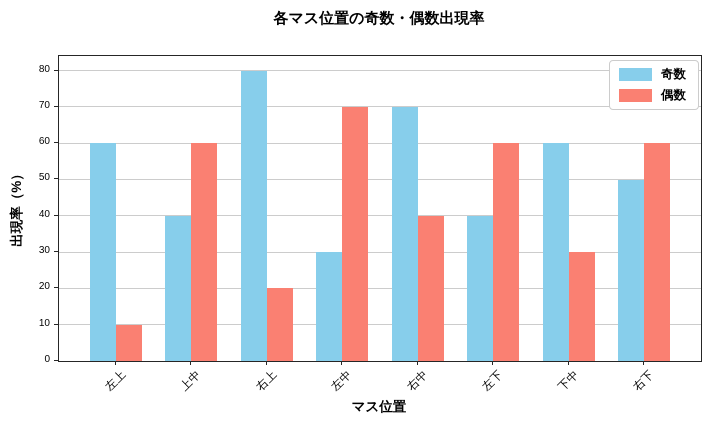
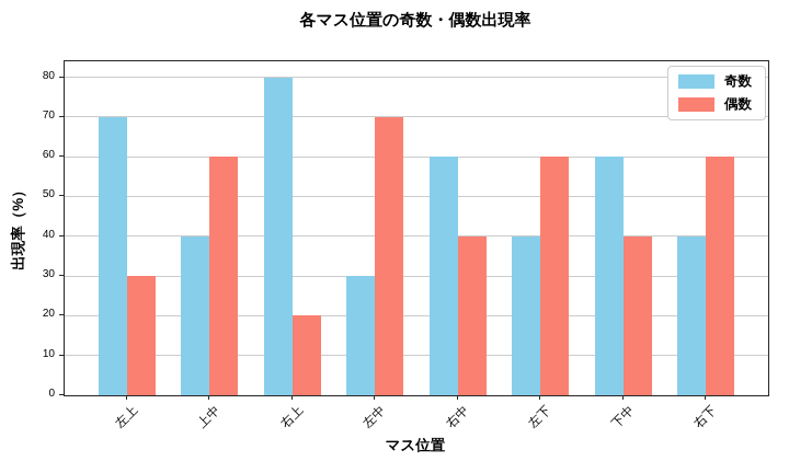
奇数/左上: 60 -> 70
偶数/左上: 10 -> 30
奇数/右中: 70 -> 60
偶数/下中: 30 -> 40
奇数/右下: 50 -> 40
